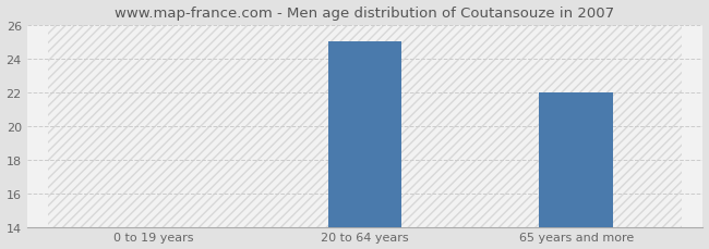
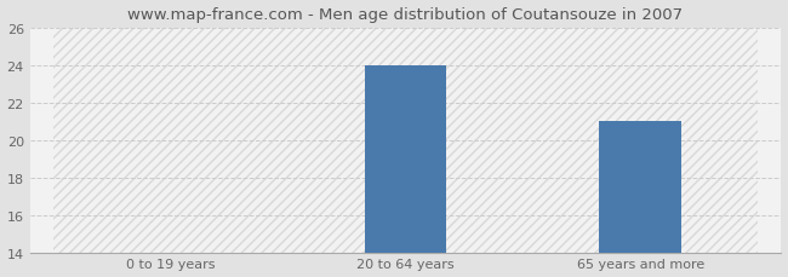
20 to 64 years: 25 -> 24
65 years and more: 22 -> 21
